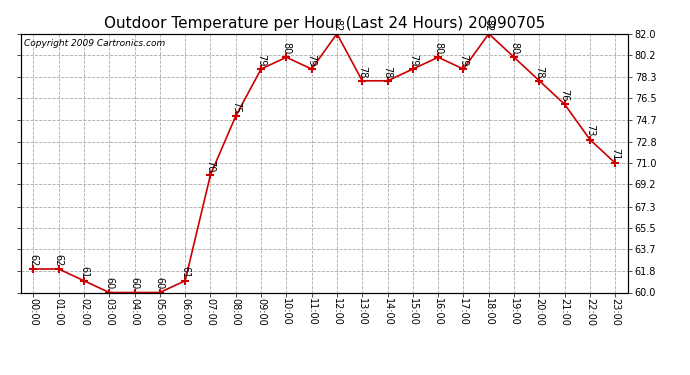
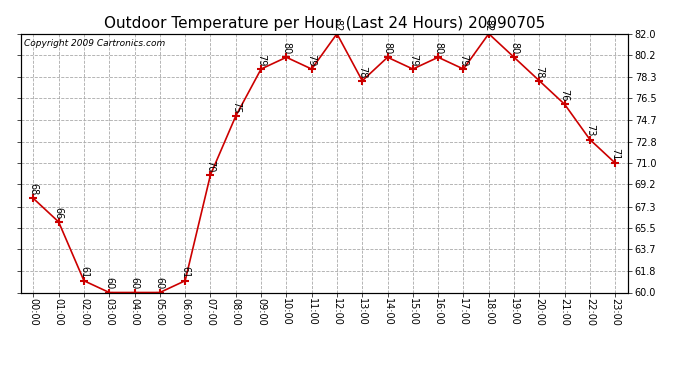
00:00: 62 -> 68
01:00: 62 -> 66
14:00: 78 -> 80
